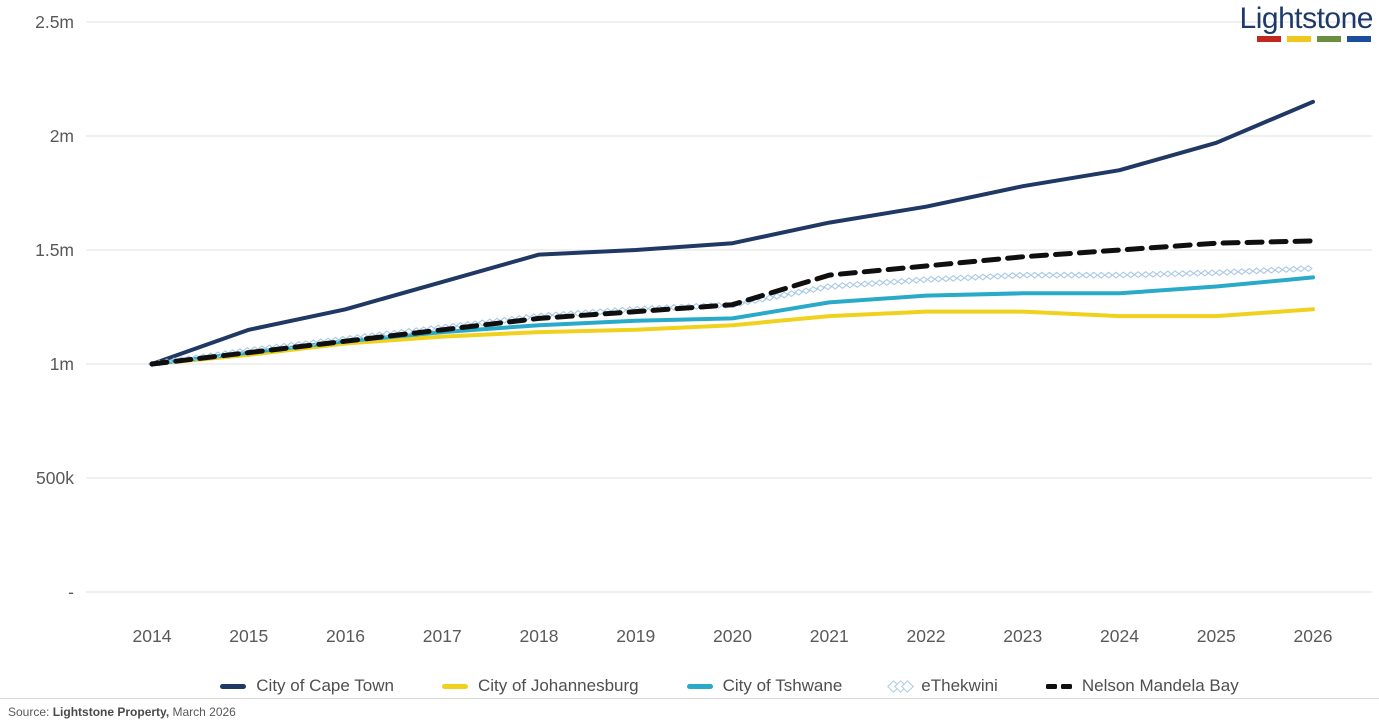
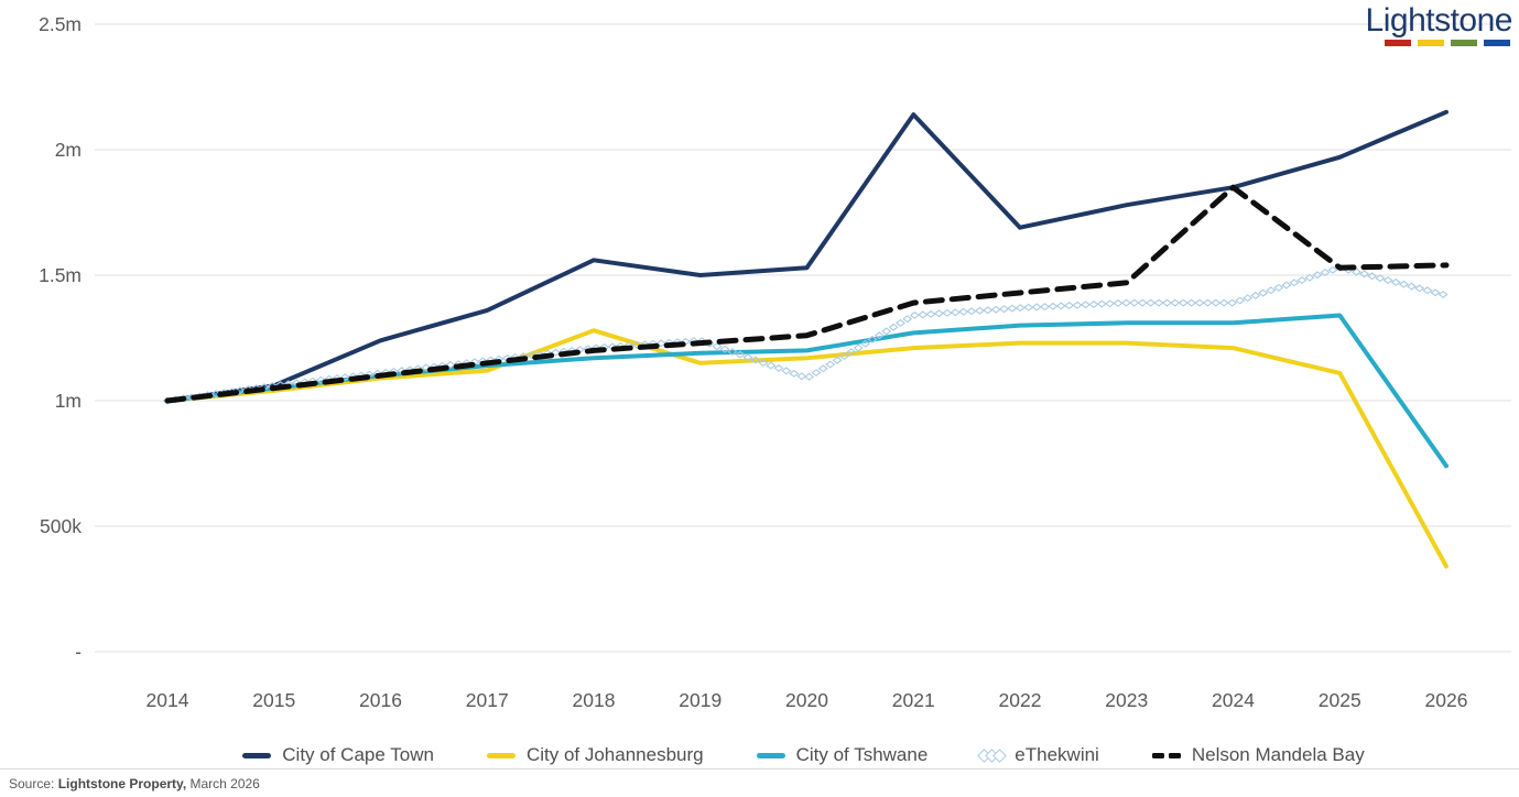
City of Cape Town/2015: 1.15m -> 1.06m
City of Cape Town/2018: 1.48m -> 1.56m
City of Johannesburg/2018: 1.14m -> 1.28m
eThekwini/2020: 1.26m -> 1.09m
City of Cape Town/2021: 1.62m -> 2.14m
Nelson Mandela Bay/2024: 1.50m -> 1.85m
City of Johannesburg/2025: 1.21m -> 1.11m
eThekwini/2025: 1.40m -> 1.53m
City of Johannesburg/2026: 1.24m -> 0.34m
City of Tshwane/2026: 1.38m -> 0.74m
